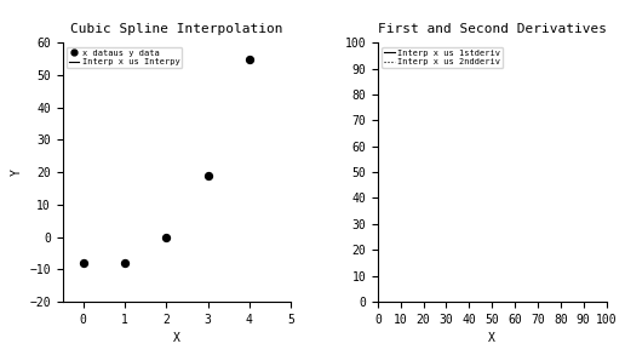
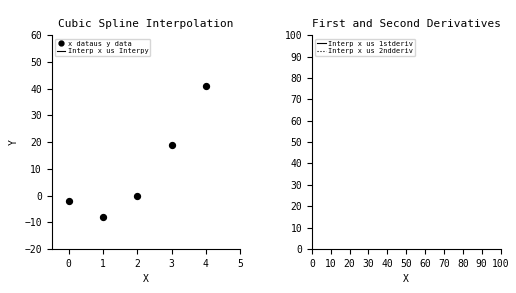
0: -8 -> -2
4: 55 -> 41
